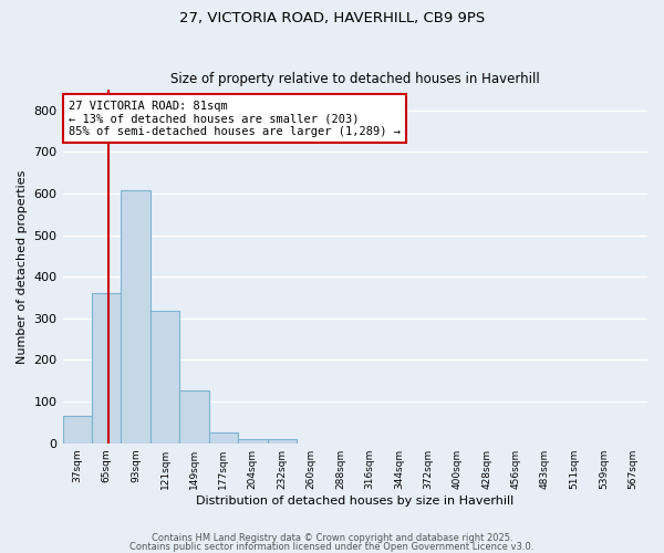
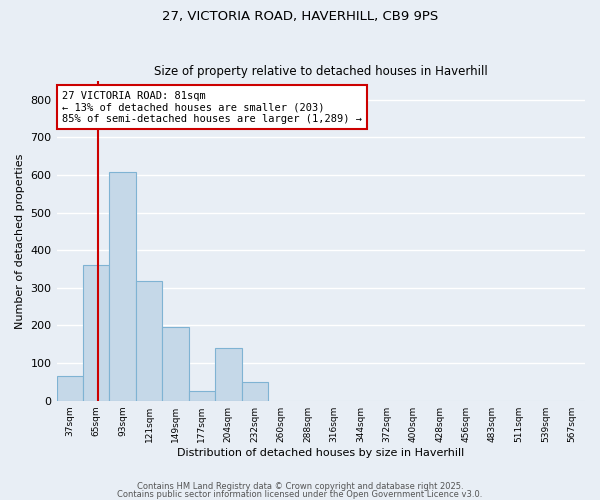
149sqm: 128 -> 195
204sqm: 10 -> 140
232sqm: 10 -> 50
